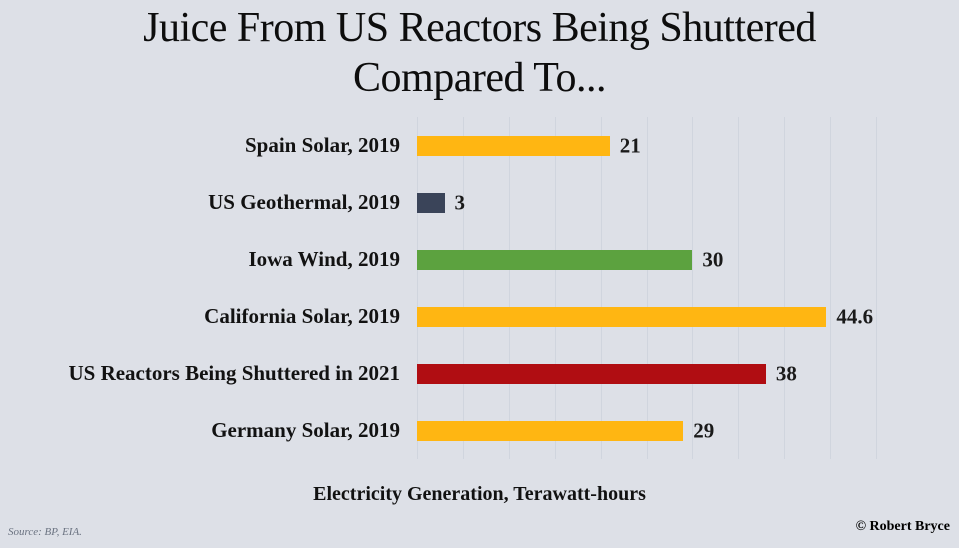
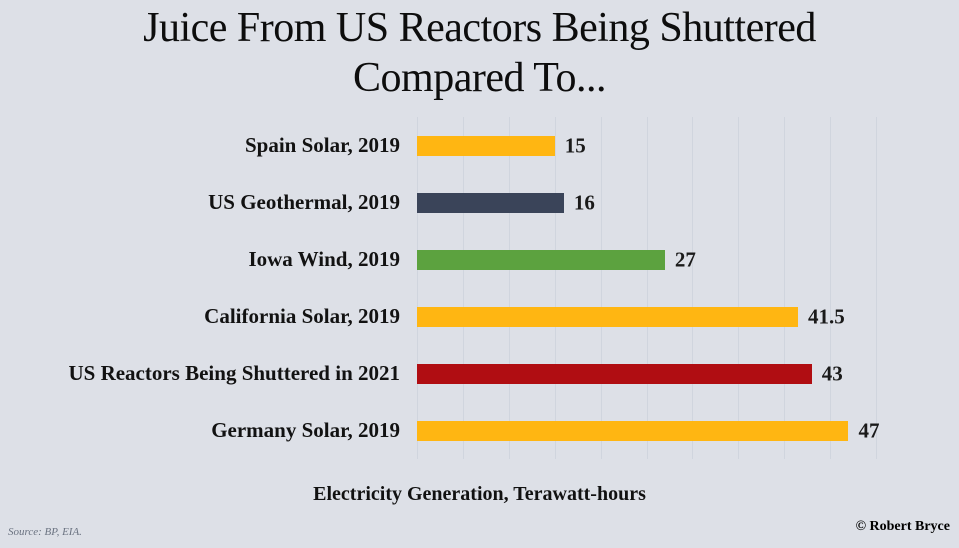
Spain Solar, 2019: 21 -> 15
US Geothermal, 2019: 3 -> 16
Iowa Wind, 2019: 30 -> 27
California Solar, 2019: 44.6 -> 41.5
US Reactors Being Shuttered in 2021: 38 -> 43
Germany Solar, 2019: 29 -> 47
